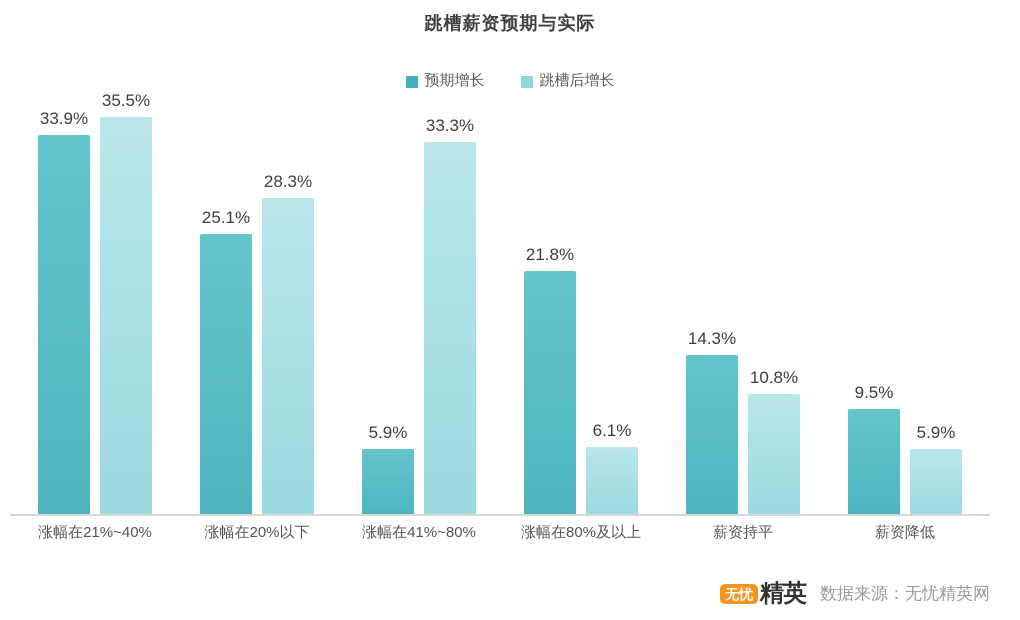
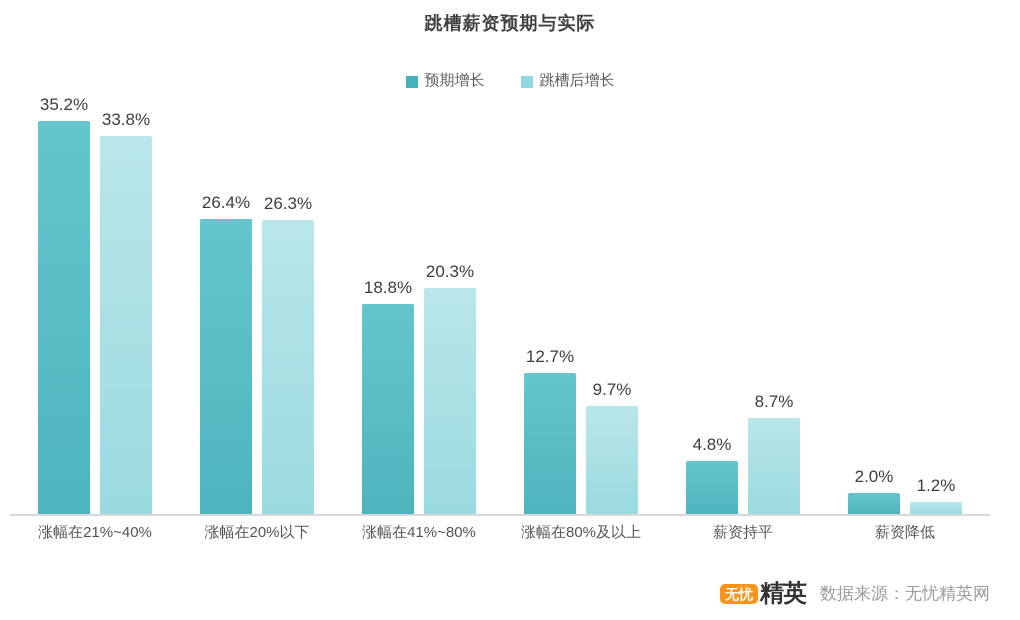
预期增长/涨幅在21%~40%: 33.9% -> 35.2%
跳槽后增长/涨幅在21%~40%: 35.5% -> 33.8%
预期增长/涨幅在20%以下: 25.1% -> 26.4%
跳槽后增长/涨幅在20%以下: 28.3% -> 26.3%
预期增长/涨幅在41%~80%: 5.9% -> 18.8%
跳槽后增长/涨幅在41%~80%: 33.3% -> 20.3%
预期增长/涨幅在80%及以上: 21.8% -> 12.7%
跳槽后增长/涨幅在80%及以上: 6.1% -> 9.7%
预期增长/薪资持平: 14.3% -> 4.8%
跳槽后增长/薪资持平: 10.8% -> 8.7%
预期增长/薪资降低: 9.5% -> 2.0%
跳槽后增长/薪资降低: 5.9% -> 1.2%
